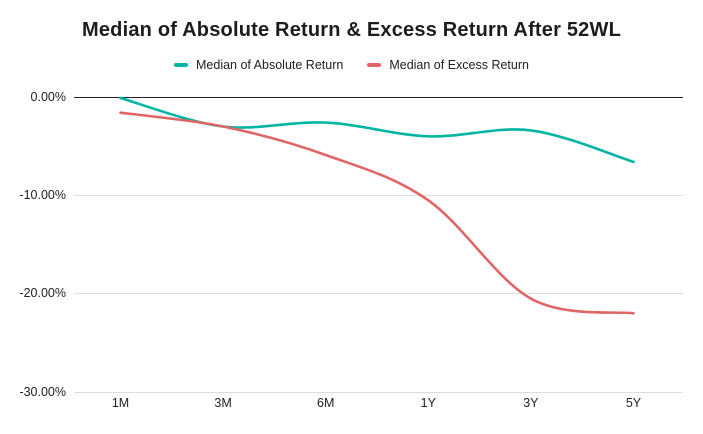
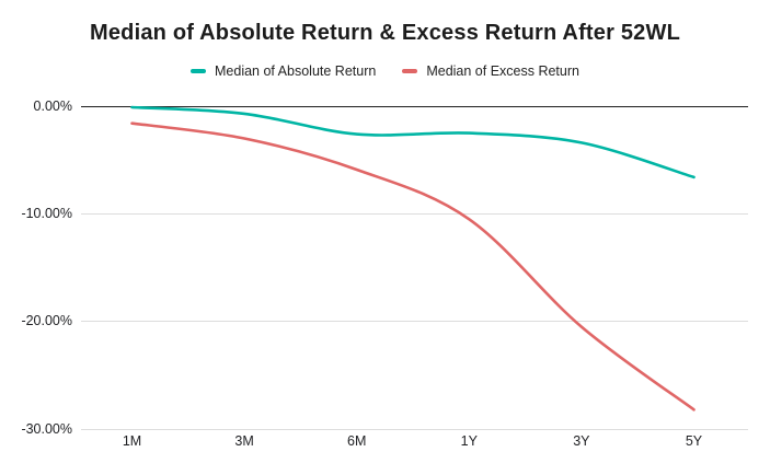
Median of Absolute Return/3M: -3% -> -1%
Median of Absolute Return/1Y: -4% -> -2%
Median of Excess Return/5Y: -22% -> -28%
